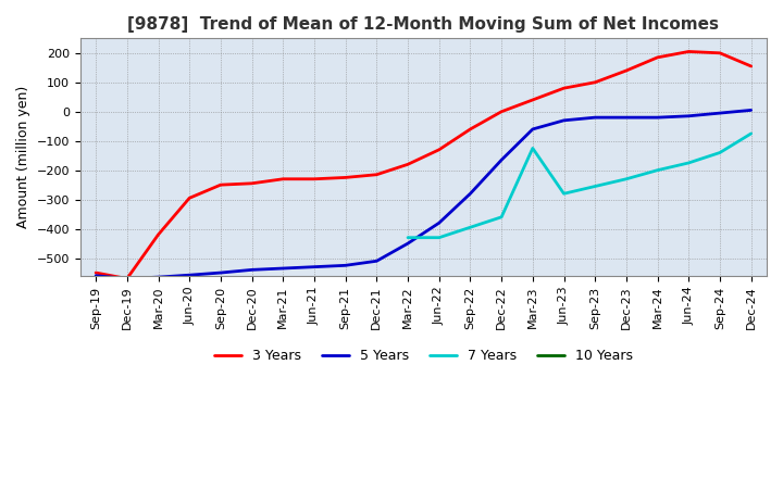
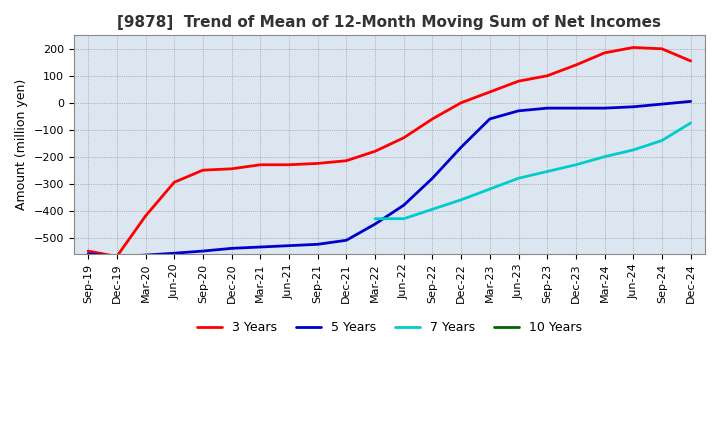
7 Years/Mar-23: -125 -> -320
